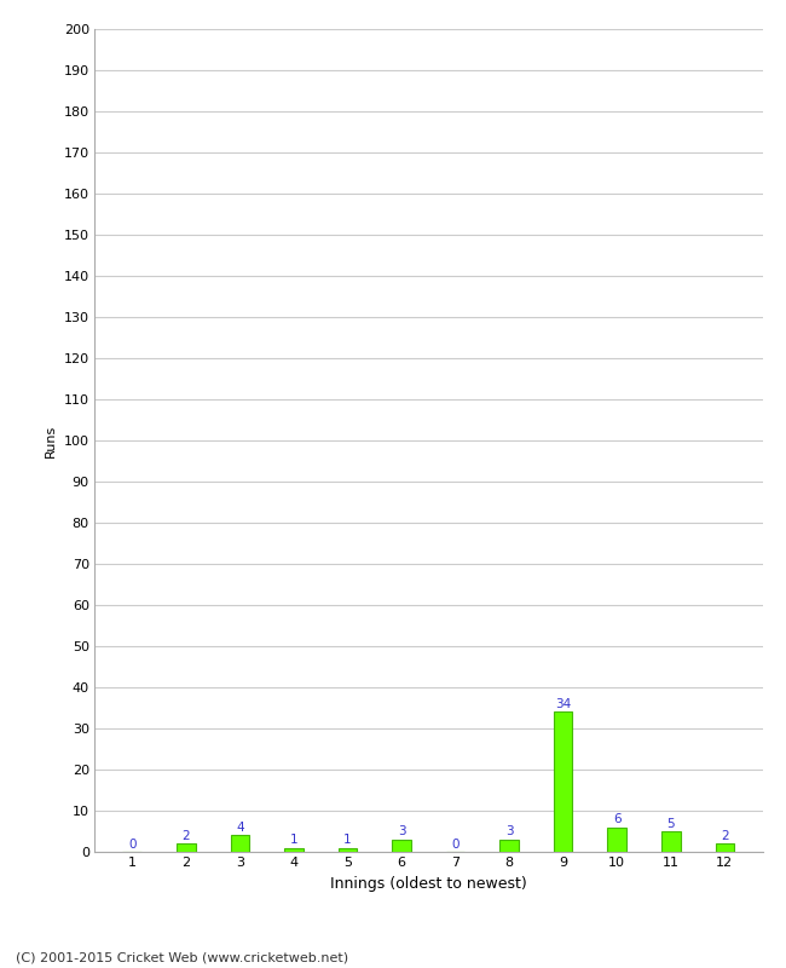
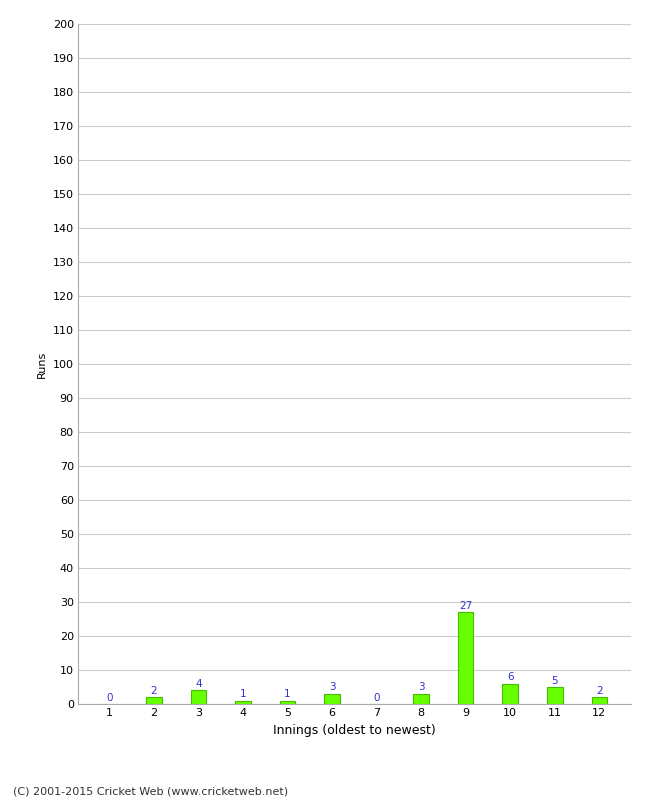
9: 34 -> 27
